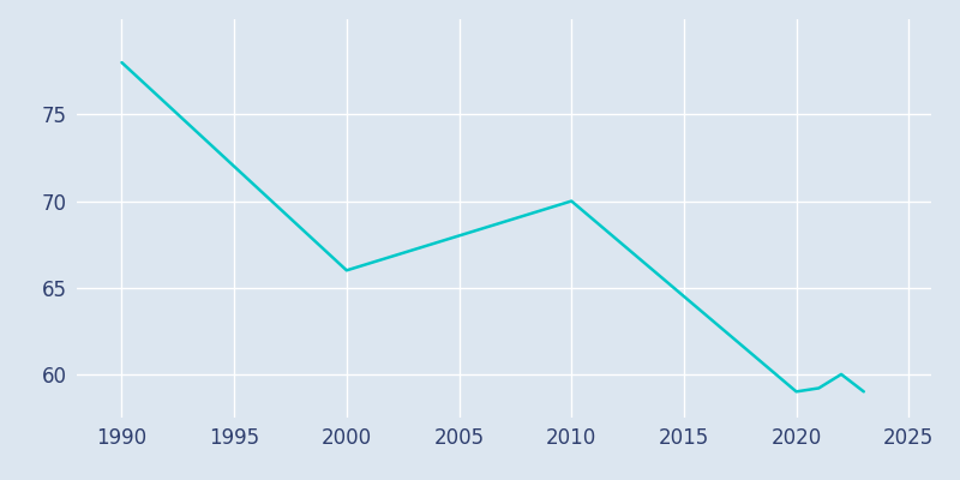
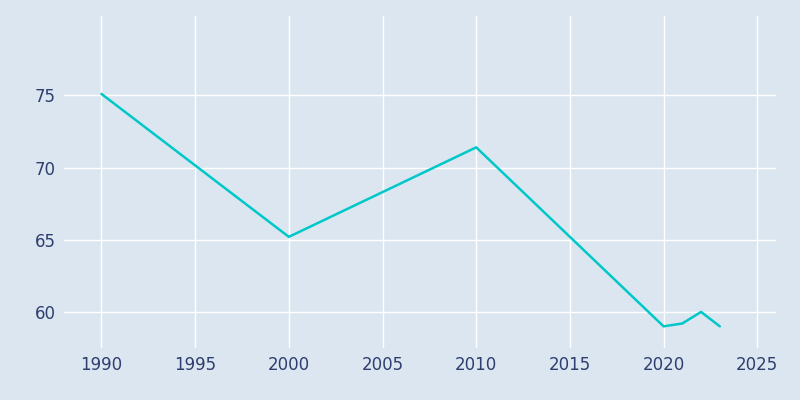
1990: 78.0 -> 75.1
2000: 66.0 -> 65.2
2010: 70.0 -> 71.4
